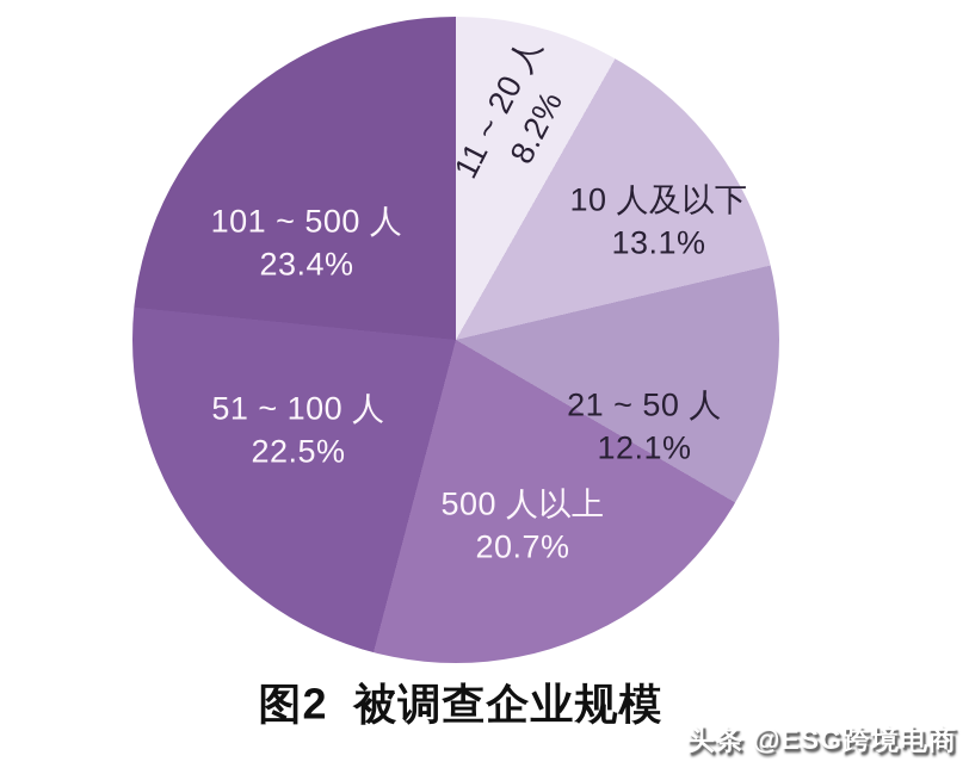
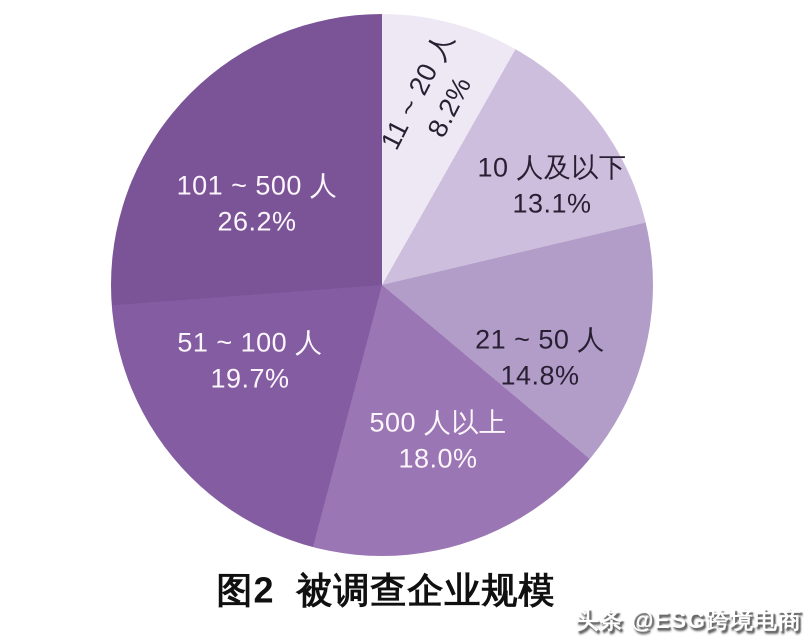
21 ~ 50 人: 12.1% -> 14.8%
500 人以上: 20.7% -> 18.0%
51 ~ 100 人: 22.5% -> 19.7%
101 ~ 500 人: 23.4% -> 26.2%
